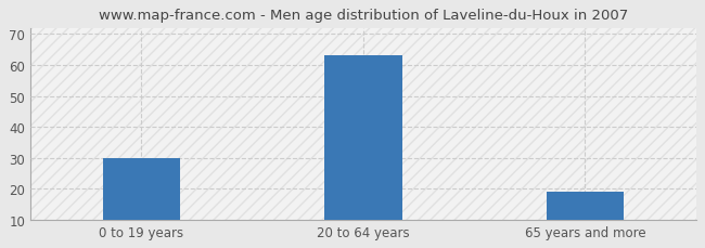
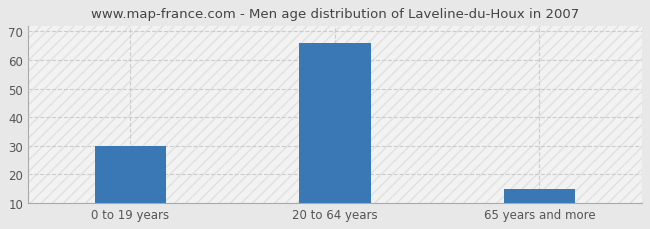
20 to 64 years: 63 -> 66
65 years and more: 19 -> 15
